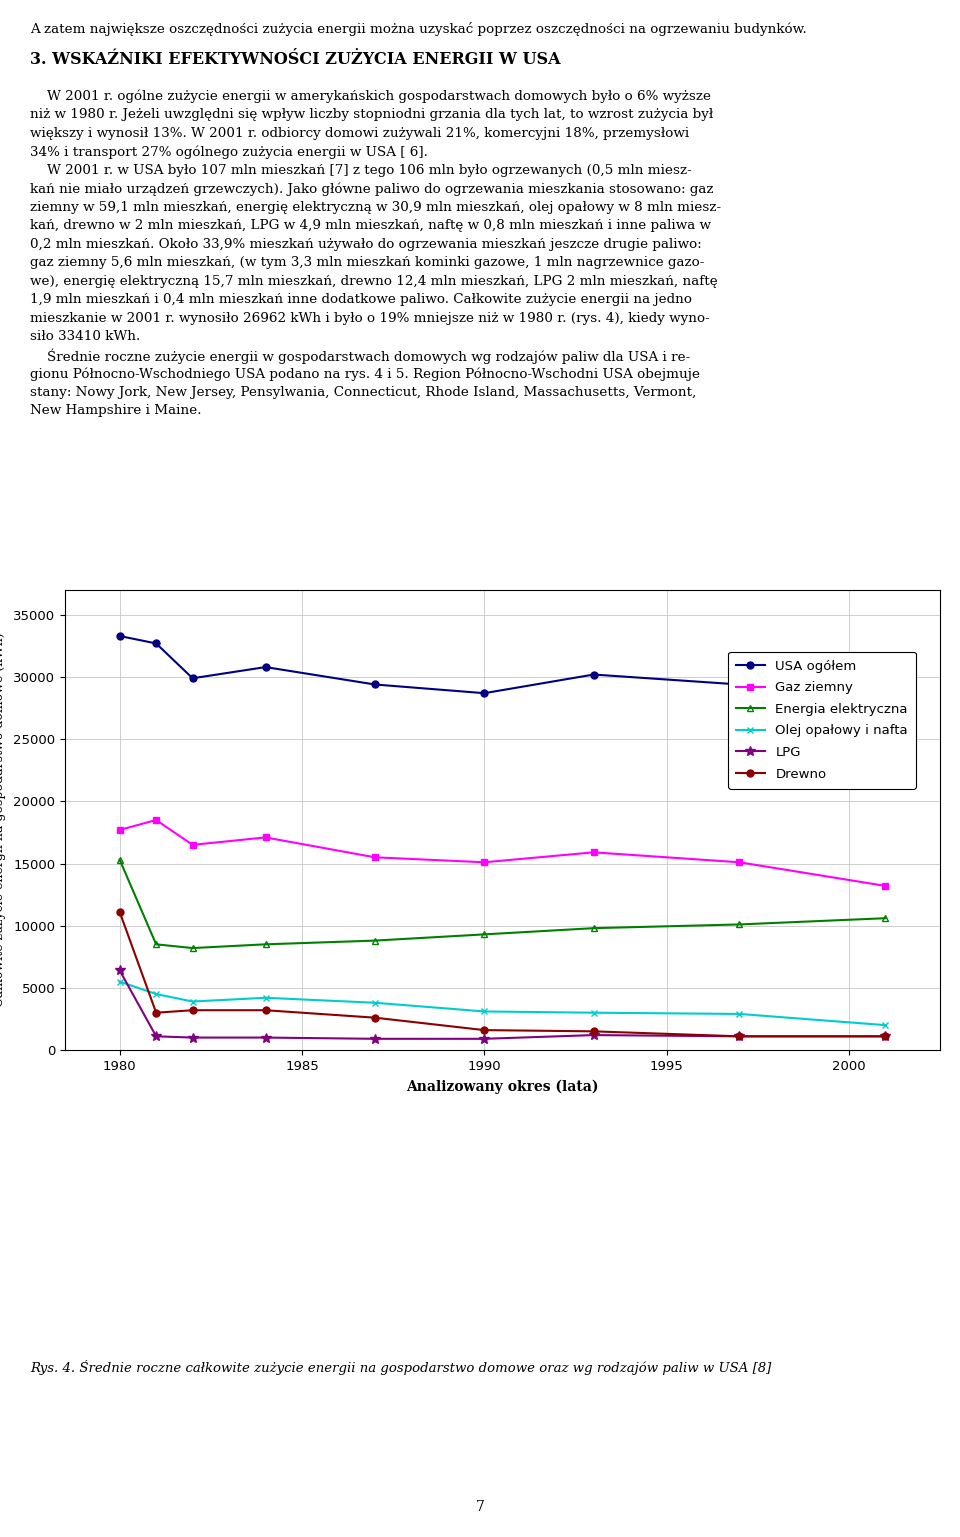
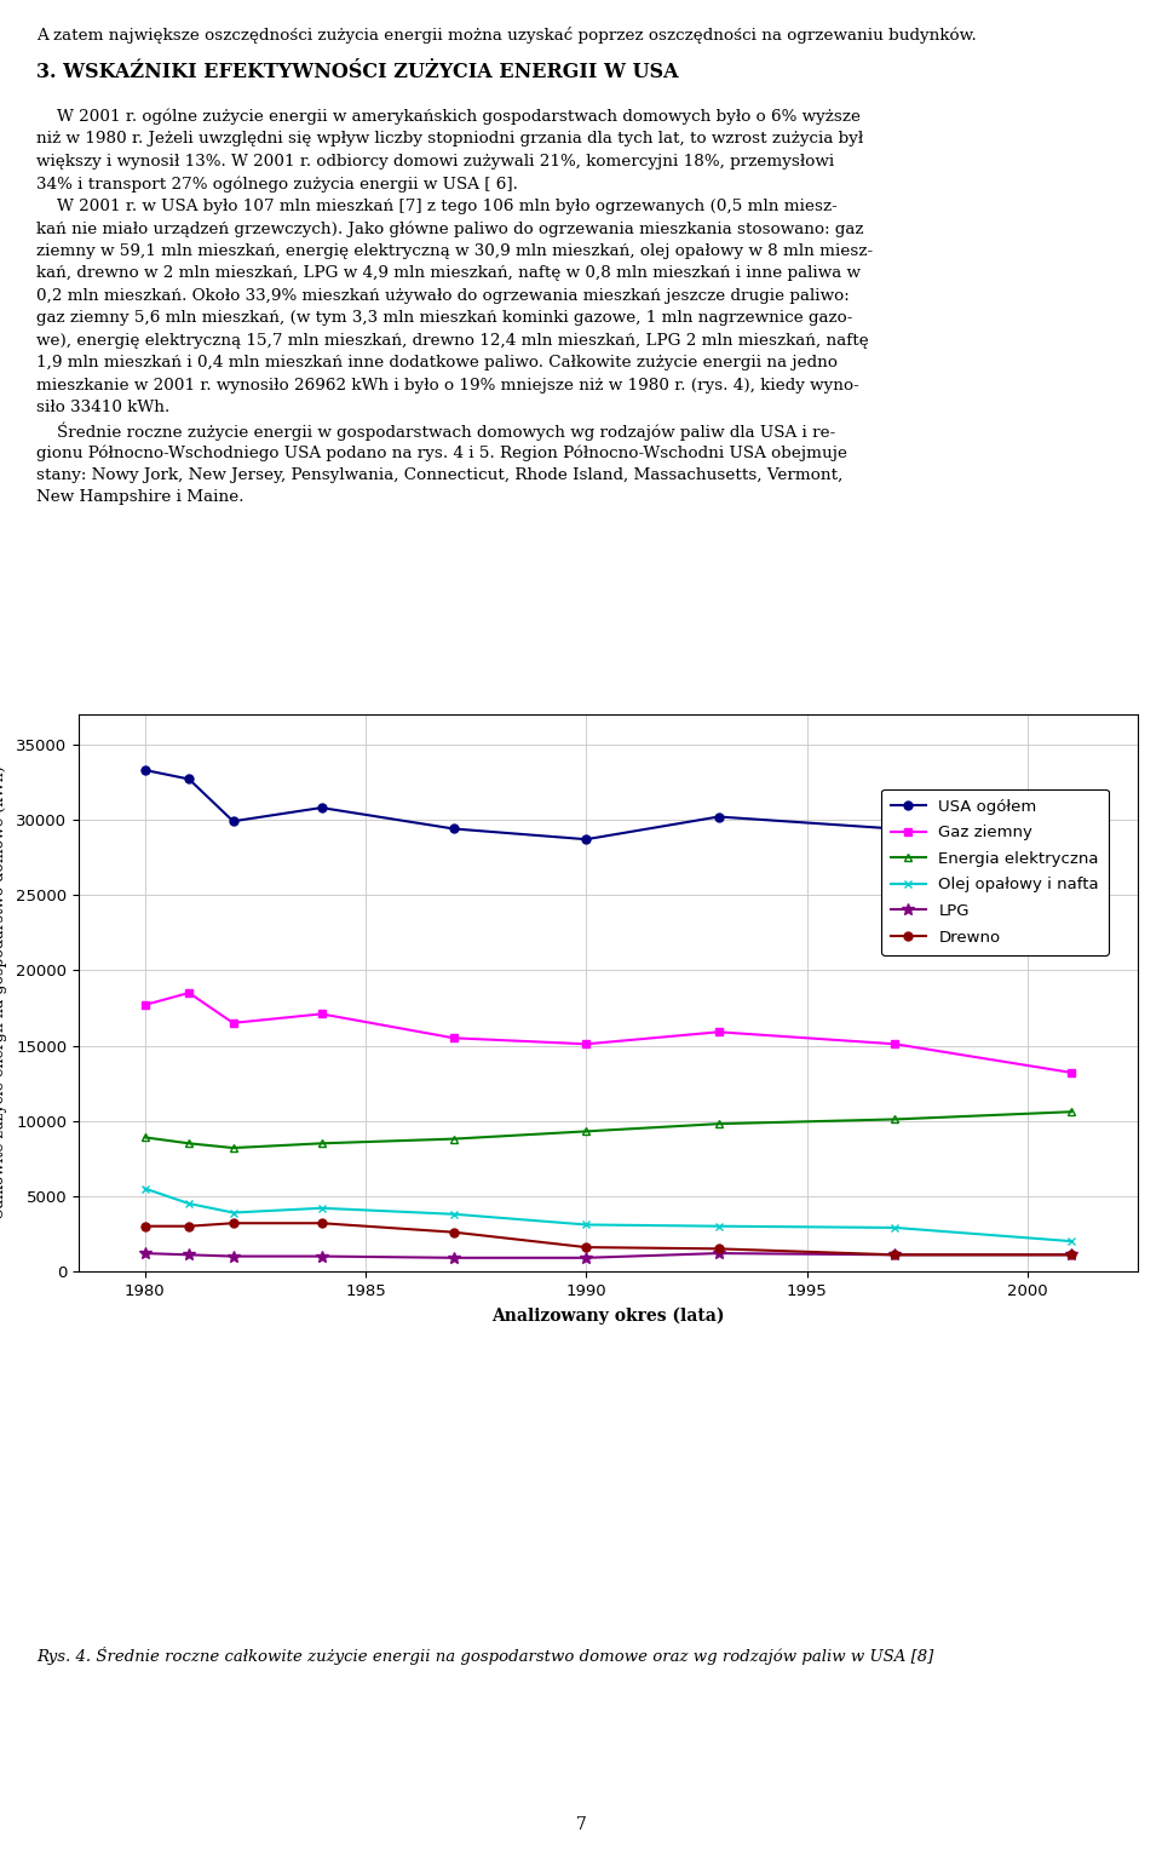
Energia elektryczna/1980: 15300 -> 8900
LPG/1980: 6400 -> 1200
Drewno/1980: 11100 -> 3000
